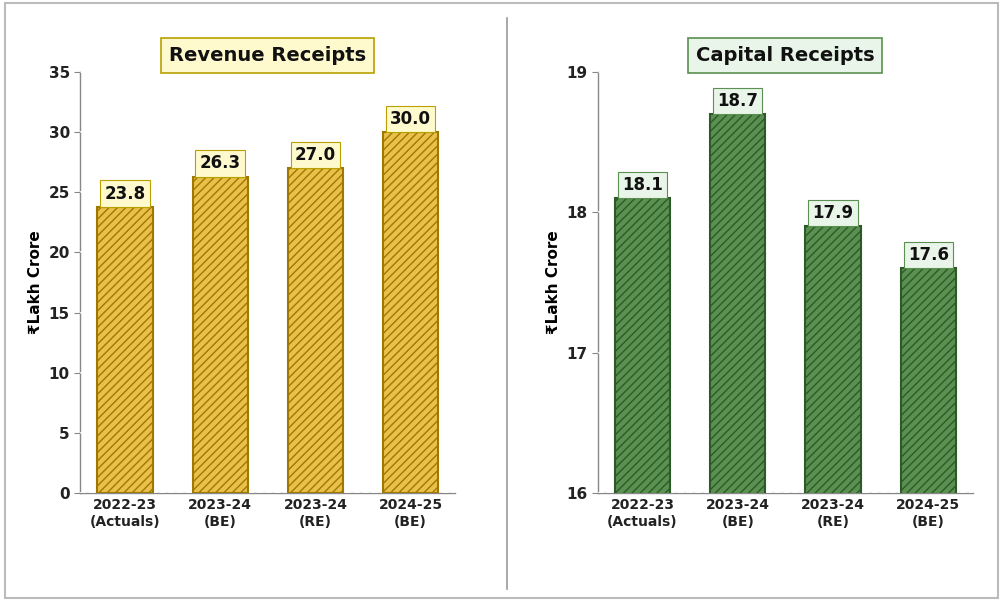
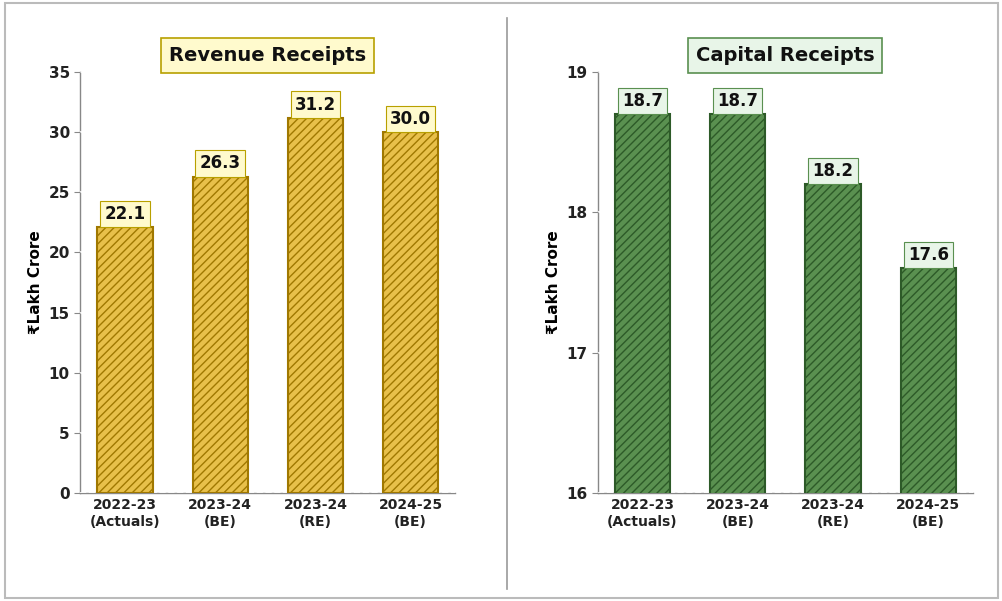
Revenue Receipts/2022-23 (Actuals): 23.8 -> 22.1
Revenue Receipts/2023-24 (RE): 27.0 -> 31.2
Capital Receipts/2022-23 (Actuals): 18.1 -> 18.7
Capital Receipts/2023-24 (RE): 17.9 -> 18.2
